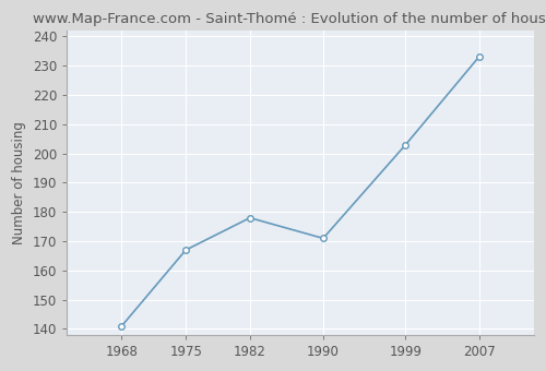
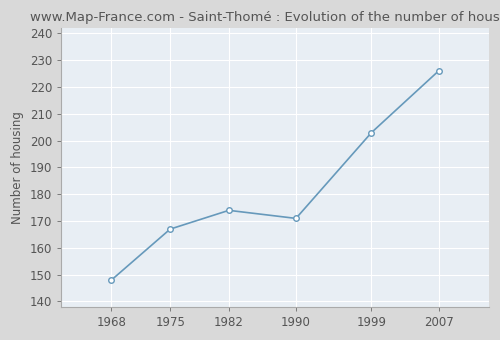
1968: 141 -> 148
1982: 178 -> 174
2007: 233 -> 226
